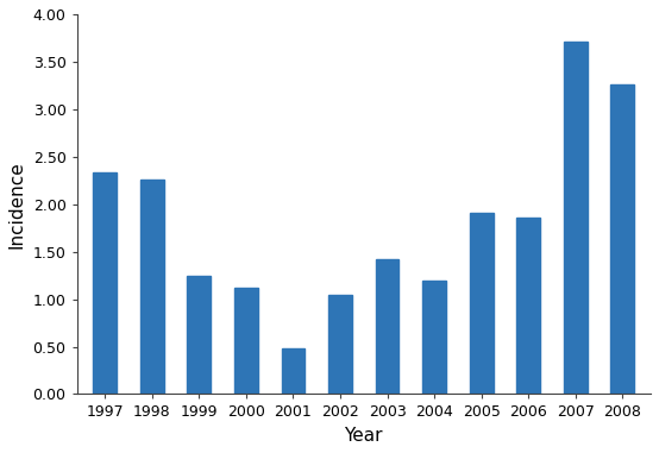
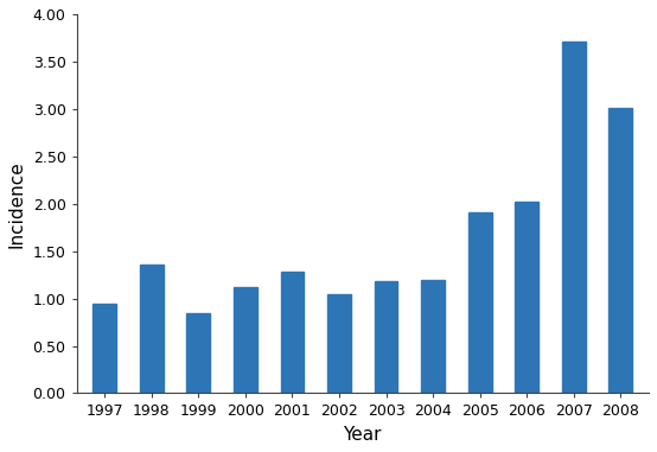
1997: 2.34 -> 0.94
1998: 2.26 -> 1.36
1999: 1.24 -> 0.84
2001: 0.48 -> 1.28
2003: 1.42 -> 1.18
2006: 1.86 -> 2.02
2008: 3.26 -> 3.01
